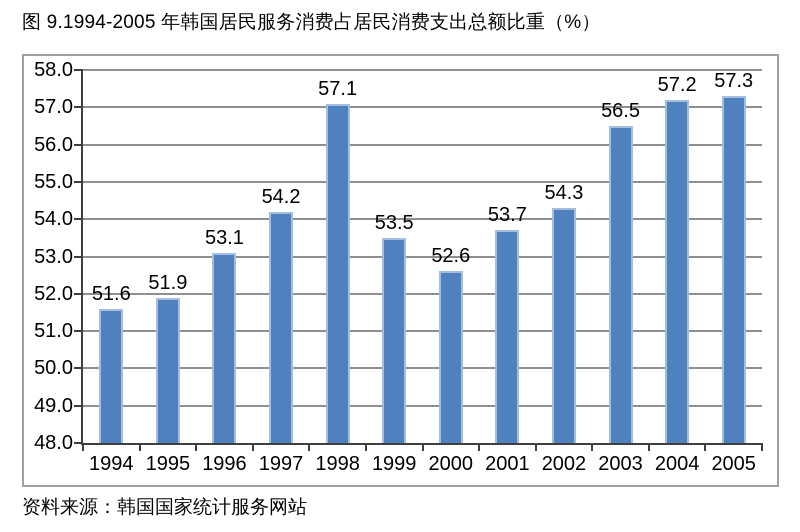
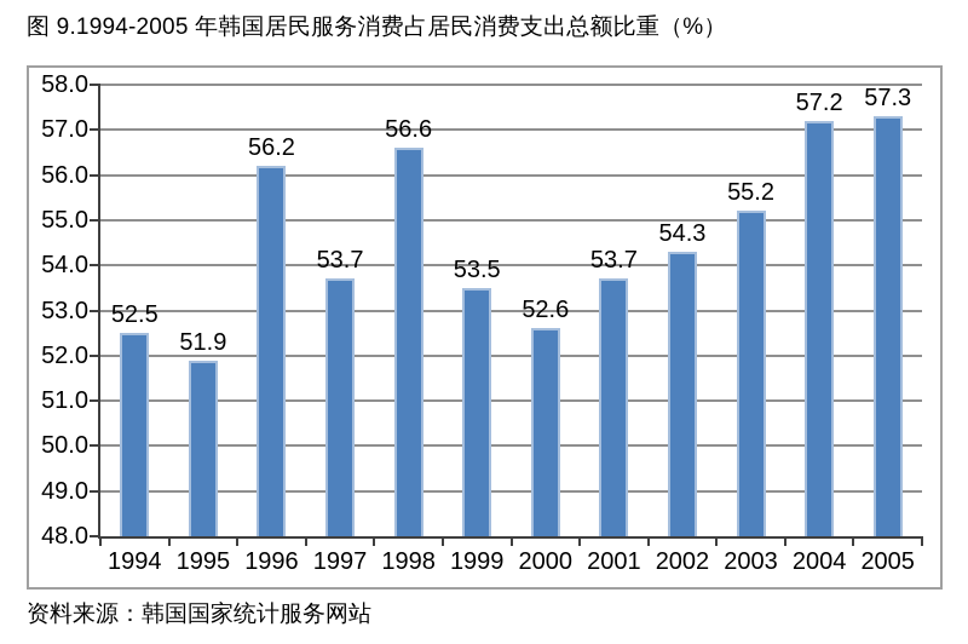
1994: 51.6 -> 52.5
1996: 53.1 -> 56.2
1997: 54.2 -> 53.7
1998: 57.1 -> 56.6
2003: 56.5 -> 55.2
